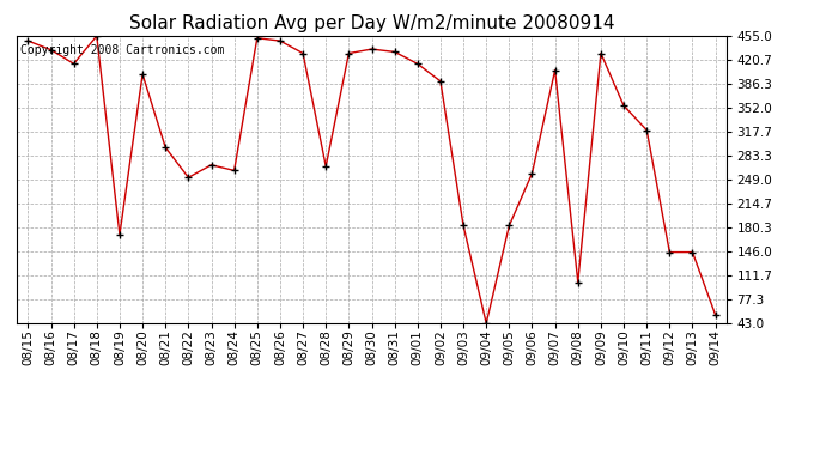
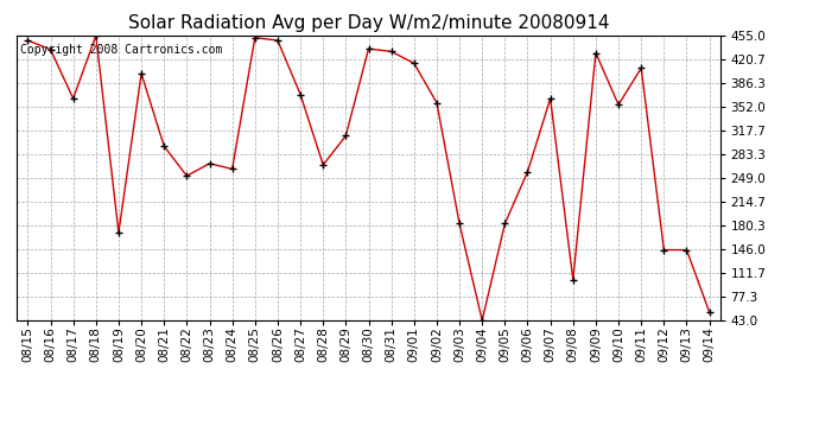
08/17: 415 -> 364
08/27: 430 -> 370
08/29: 430 -> 310
09/02: 390 -> 358
09/07: 406 -> 364
09/11: 320 -> 408
